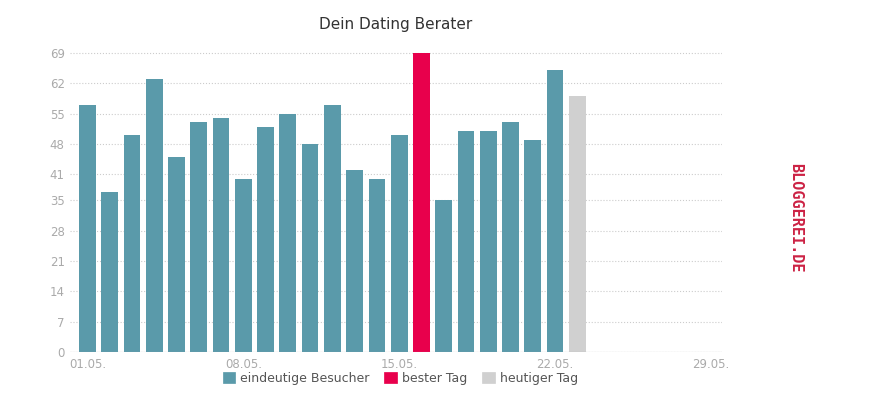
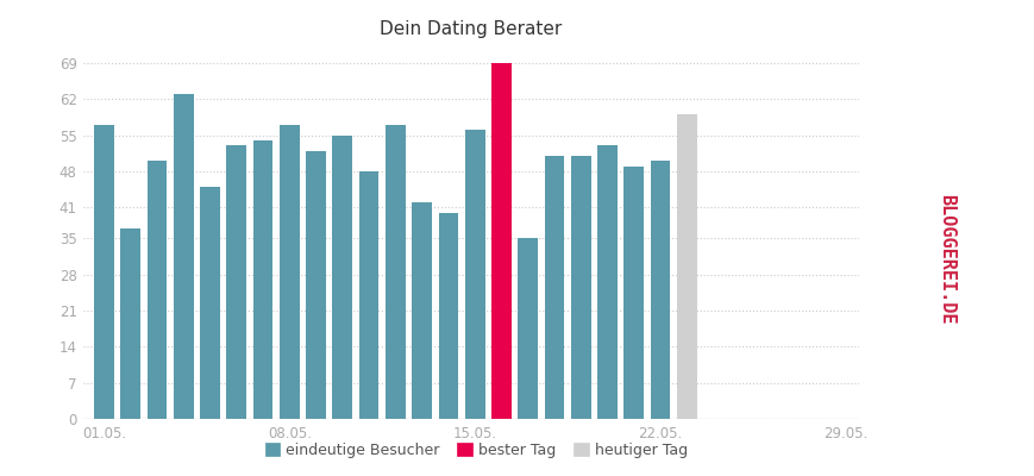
08.05.: 40 -> 57
15.05.: 50 -> 56
22.05.: 65 -> 50
